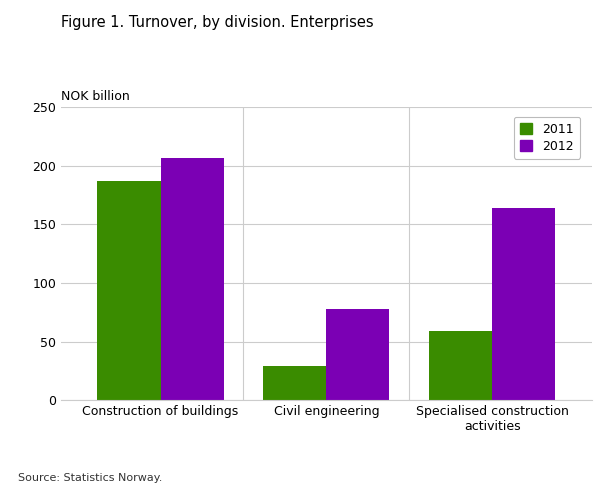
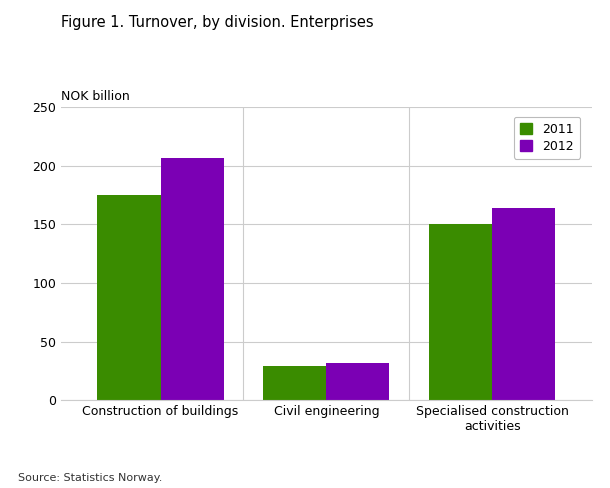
2011/Construction of buildings: 187 -> 175
2012/Civil engineering: 78 -> 32
2011/Specialised construction activities: 59 -> 150
